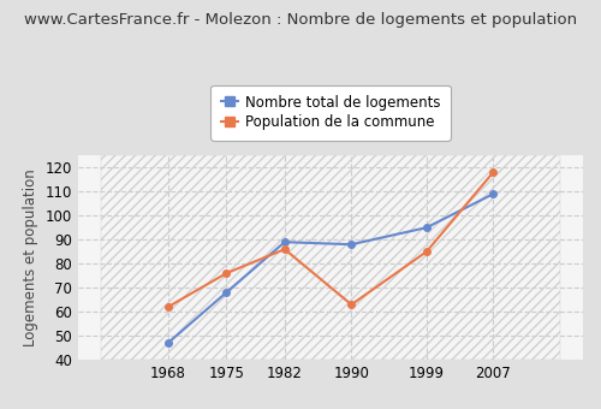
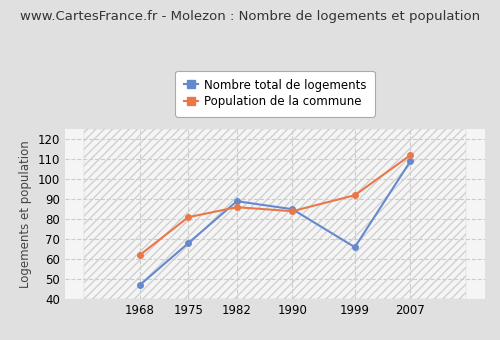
Population de la commune/1975: 76 -> 81
Nombre total de logements/1990: 88 -> 85
Population de la commune/1990: 63 -> 84
Nombre total de logements/1999: 95 -> 66
Population de la commune/1999: 85 -> 92
Population de la commune/2007: 118 -> 112
